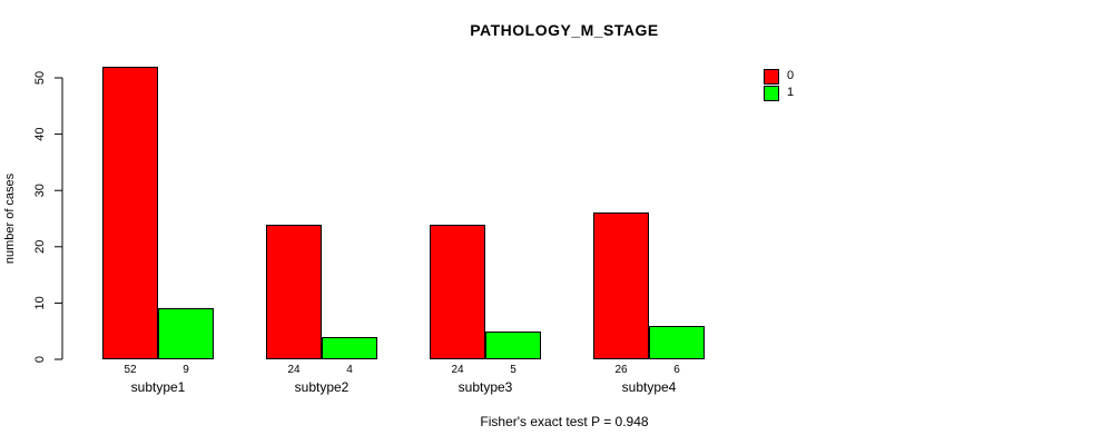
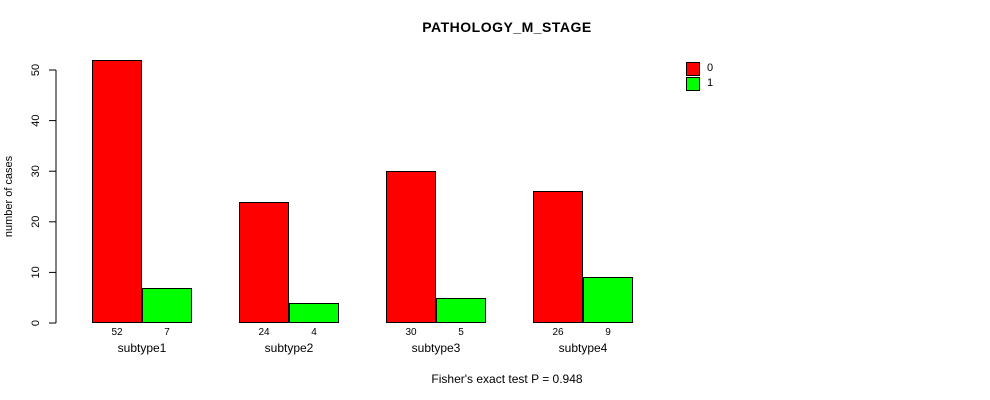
1/subtype1: 9 -> 7
0/subtype3: 24 -> 30
1/subtype4: 6 -> 9
